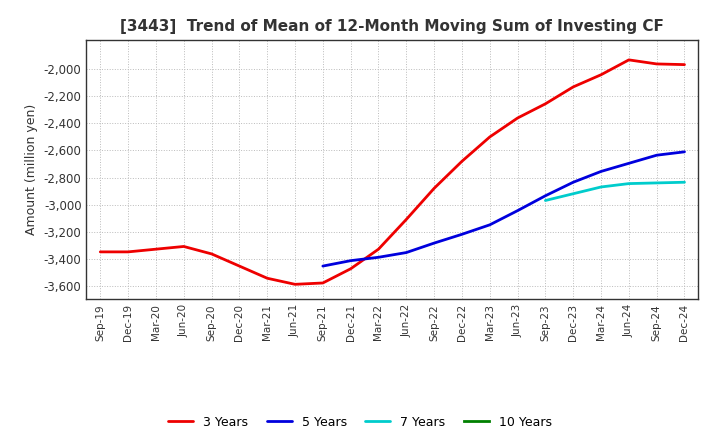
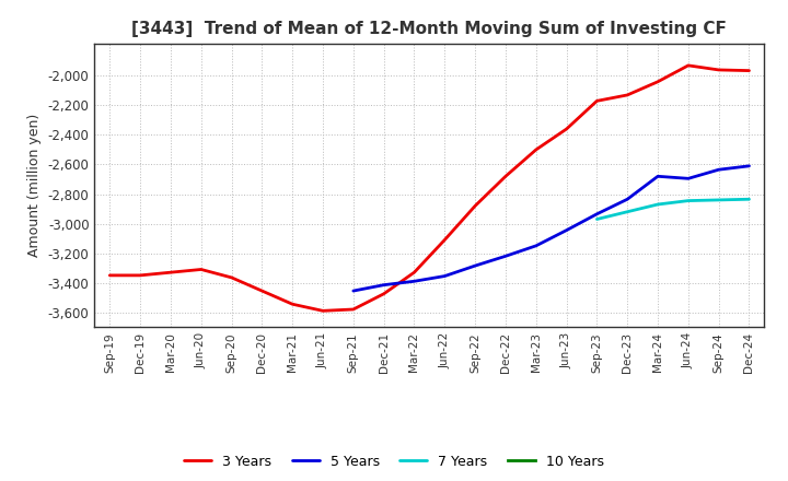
3 Years/Sep-23: -2,260 -> -2,170
5 Years/Mar-24: -2,760 -> -2,680
